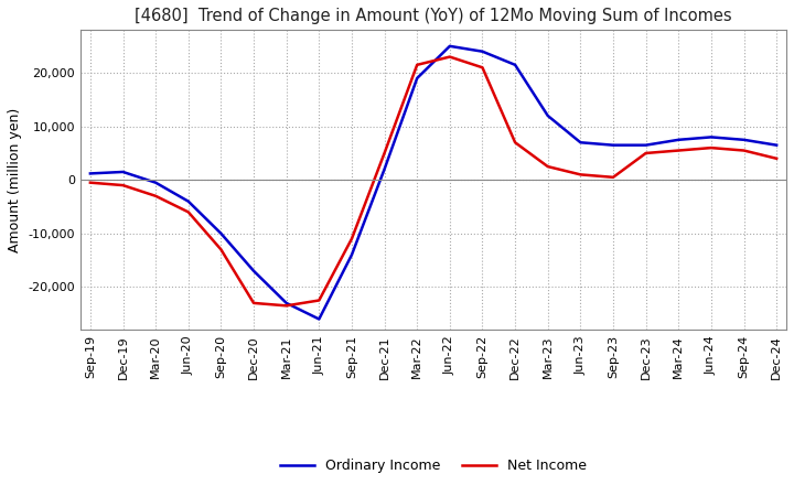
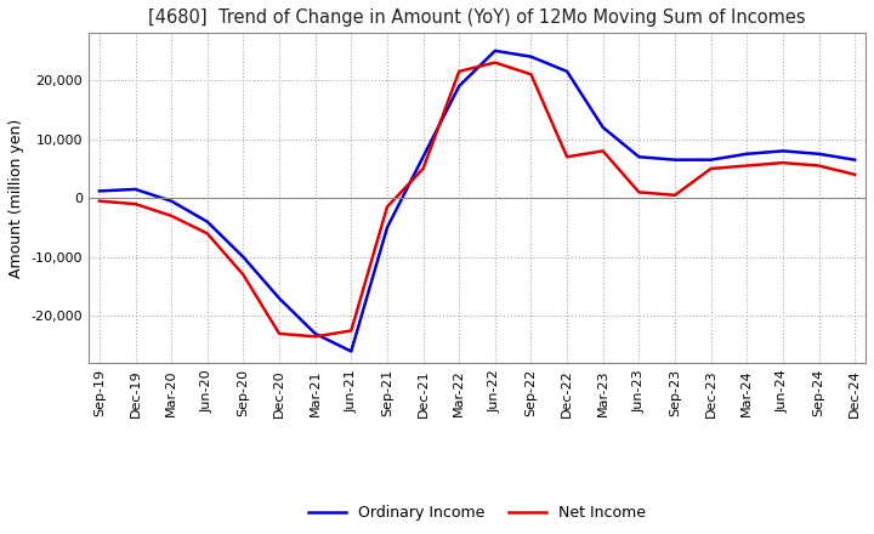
Ordinary Income/Sep-21: -14,000 -> -5,000
Net Income/Sep-21: -11,000 -> -1,500
Ordinary Income/Dec-21: 2,000 -> 7,000
Net Income/Mar-23: 2,500 -> 8,000
